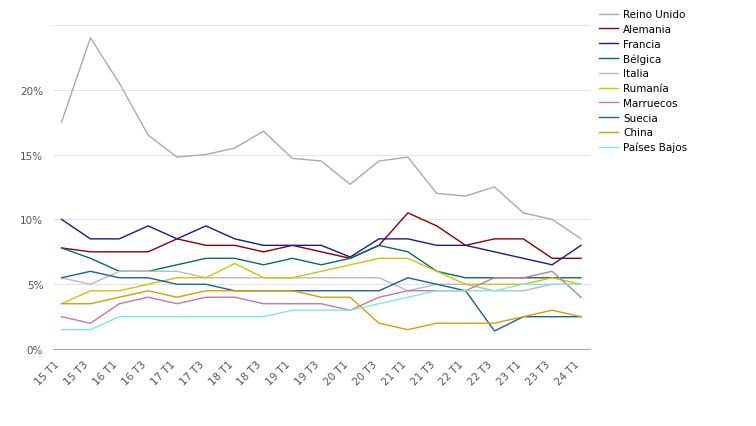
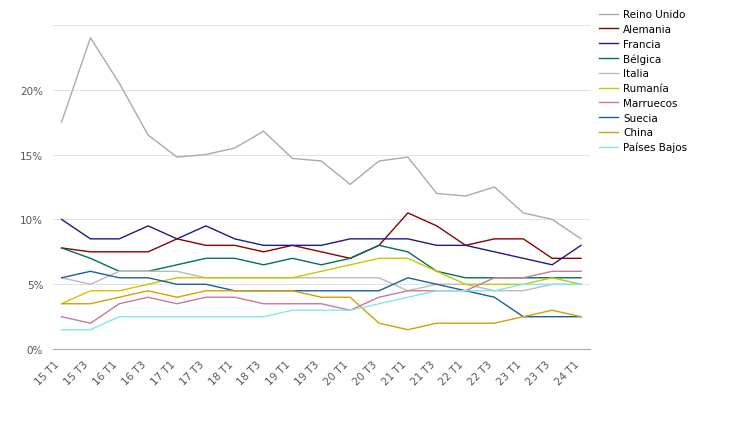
Rumanía/18 T1: 6.6% -> 5.5%
Francia/20 T1: 7.1% -> 8.5%
Suecia/22 T3: 1.4% -> 4.0%
Marruecos/24 T1: 4.0% -> 6.0%
